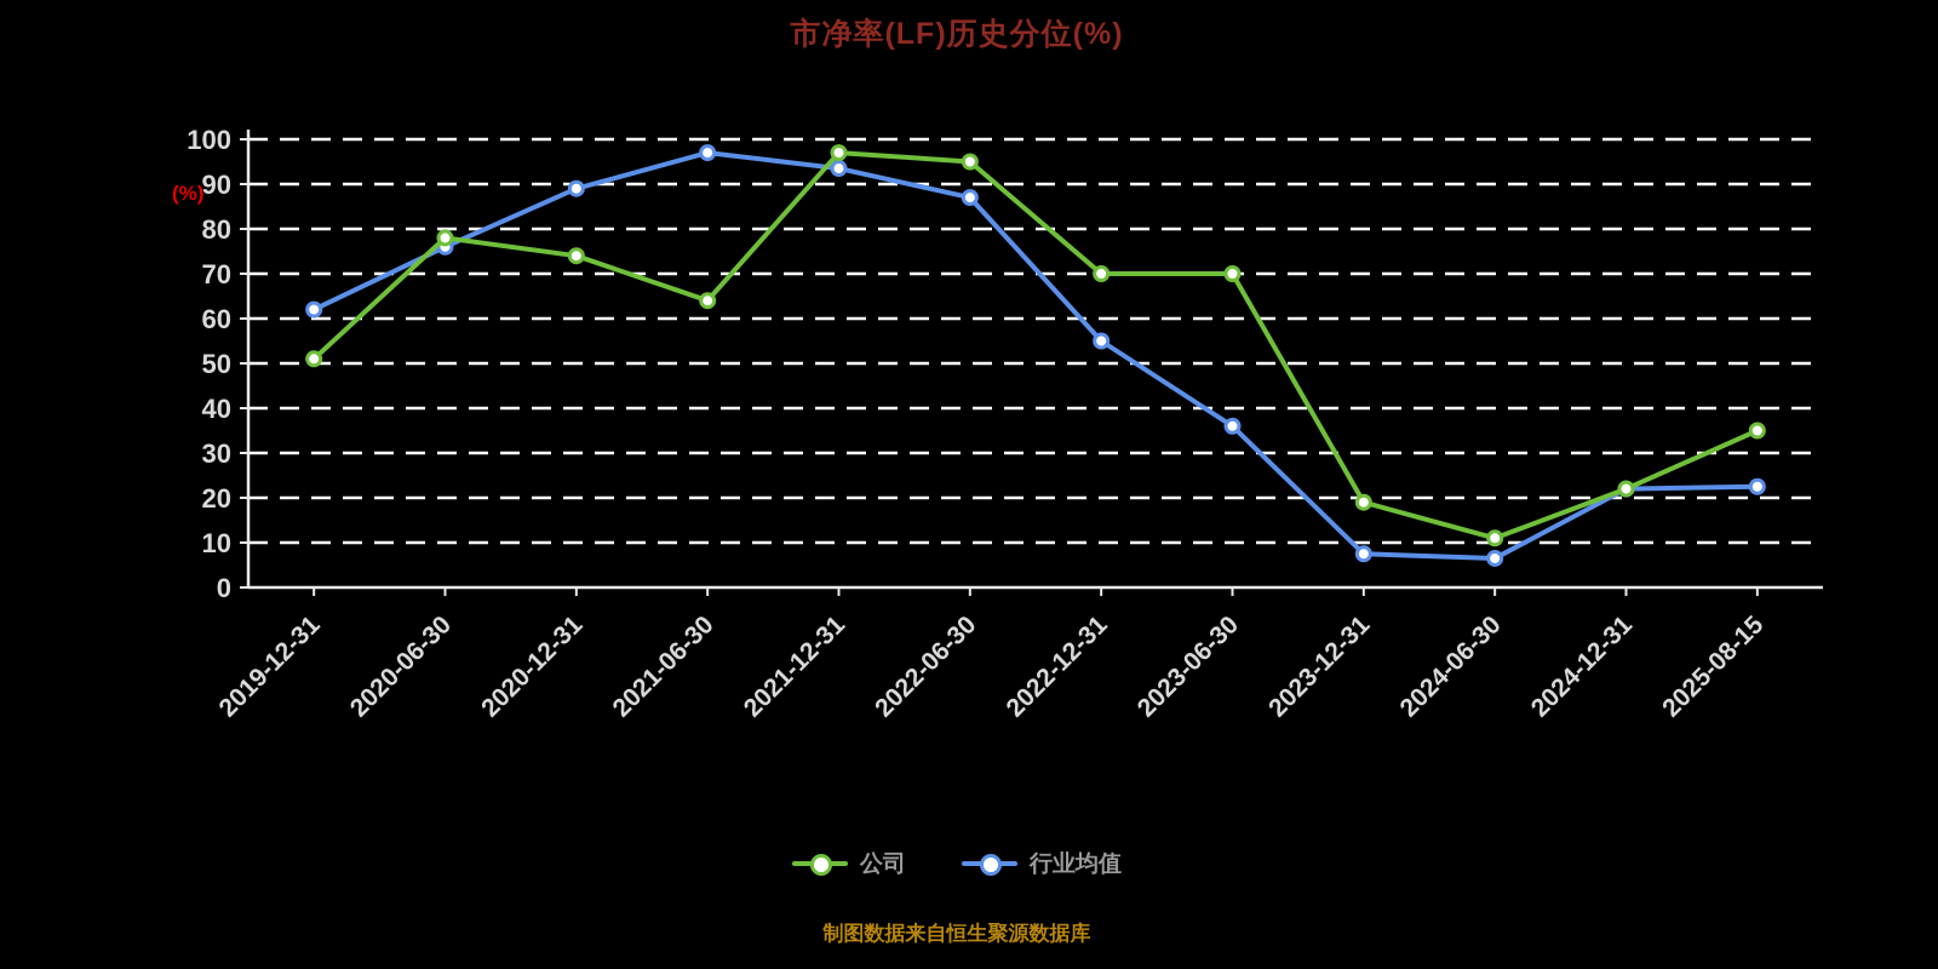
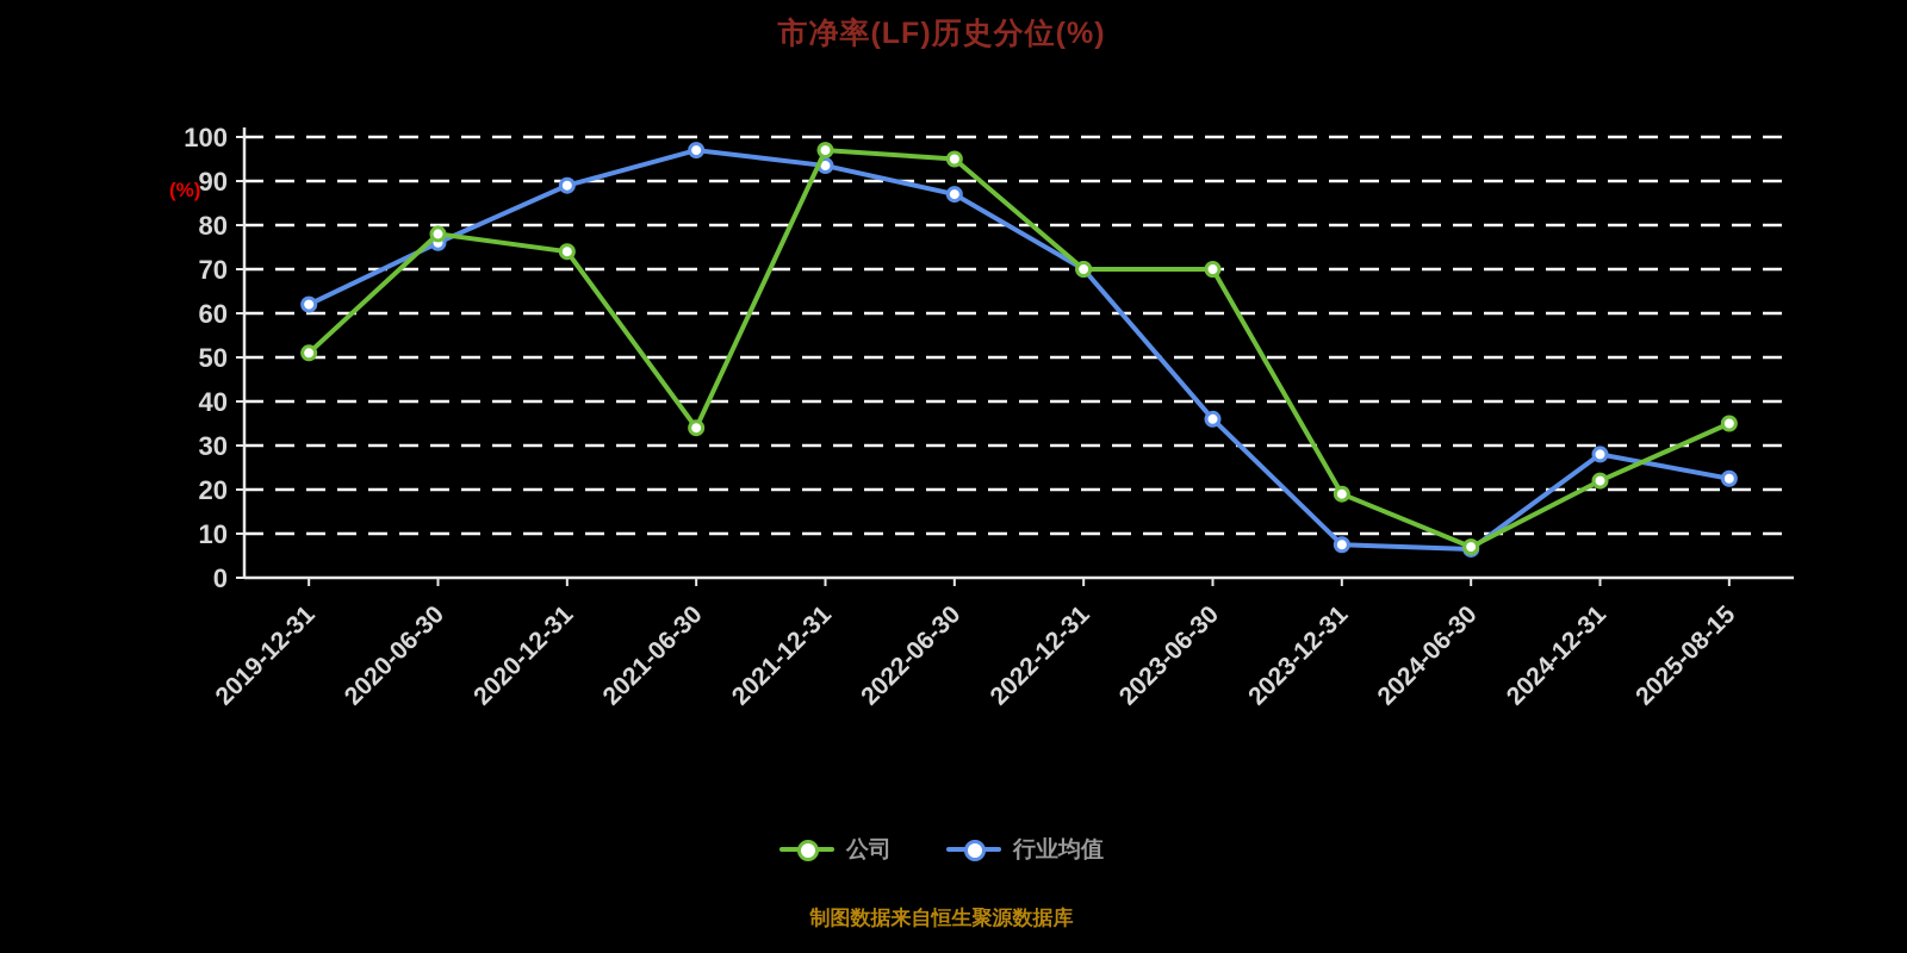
公司/2021-06-30: 64 -> 34
行业均值/2022-12-31: 55 -> 70
公司/2024-06-30: 11 -> 7
行业均值/2024-12-31: 22 -> 28
